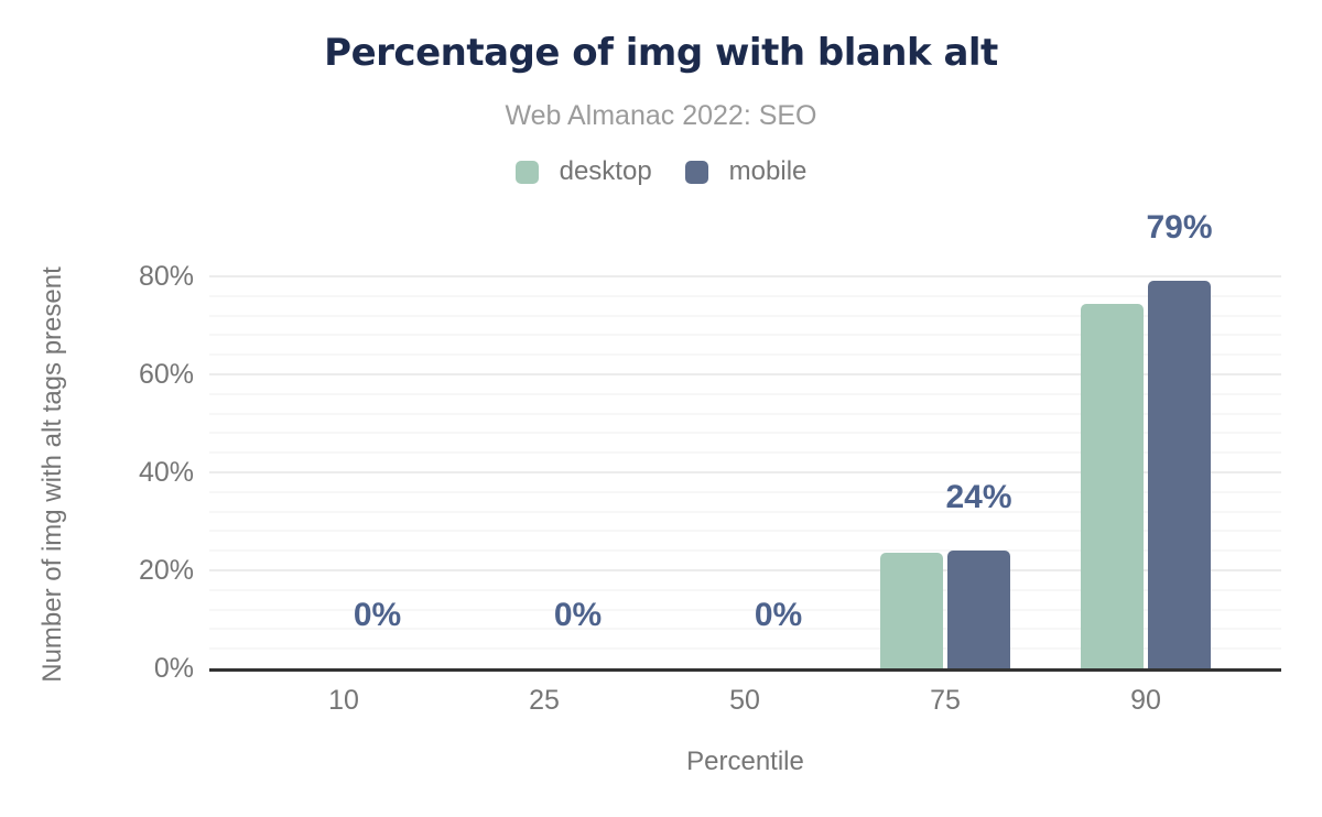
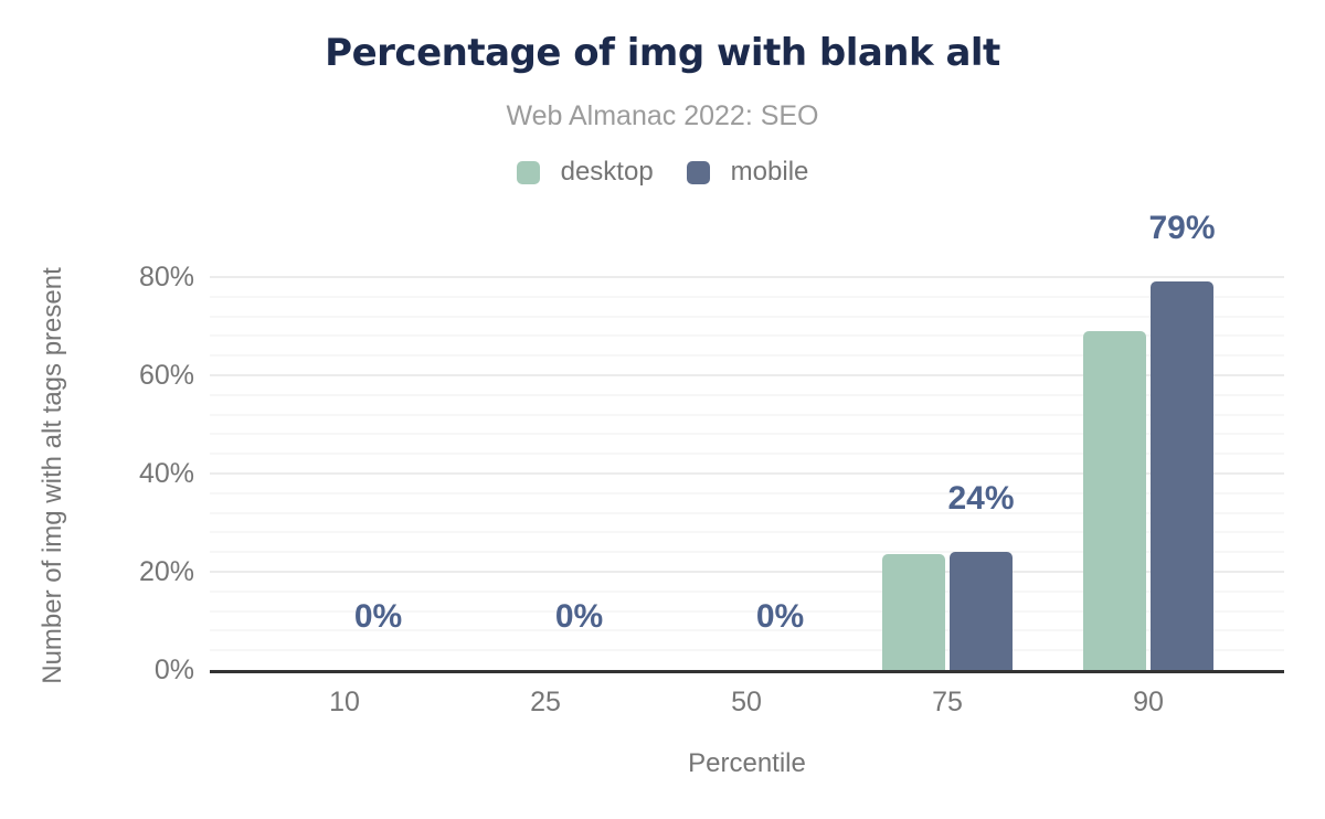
desktop/90: 74% -> 69%
